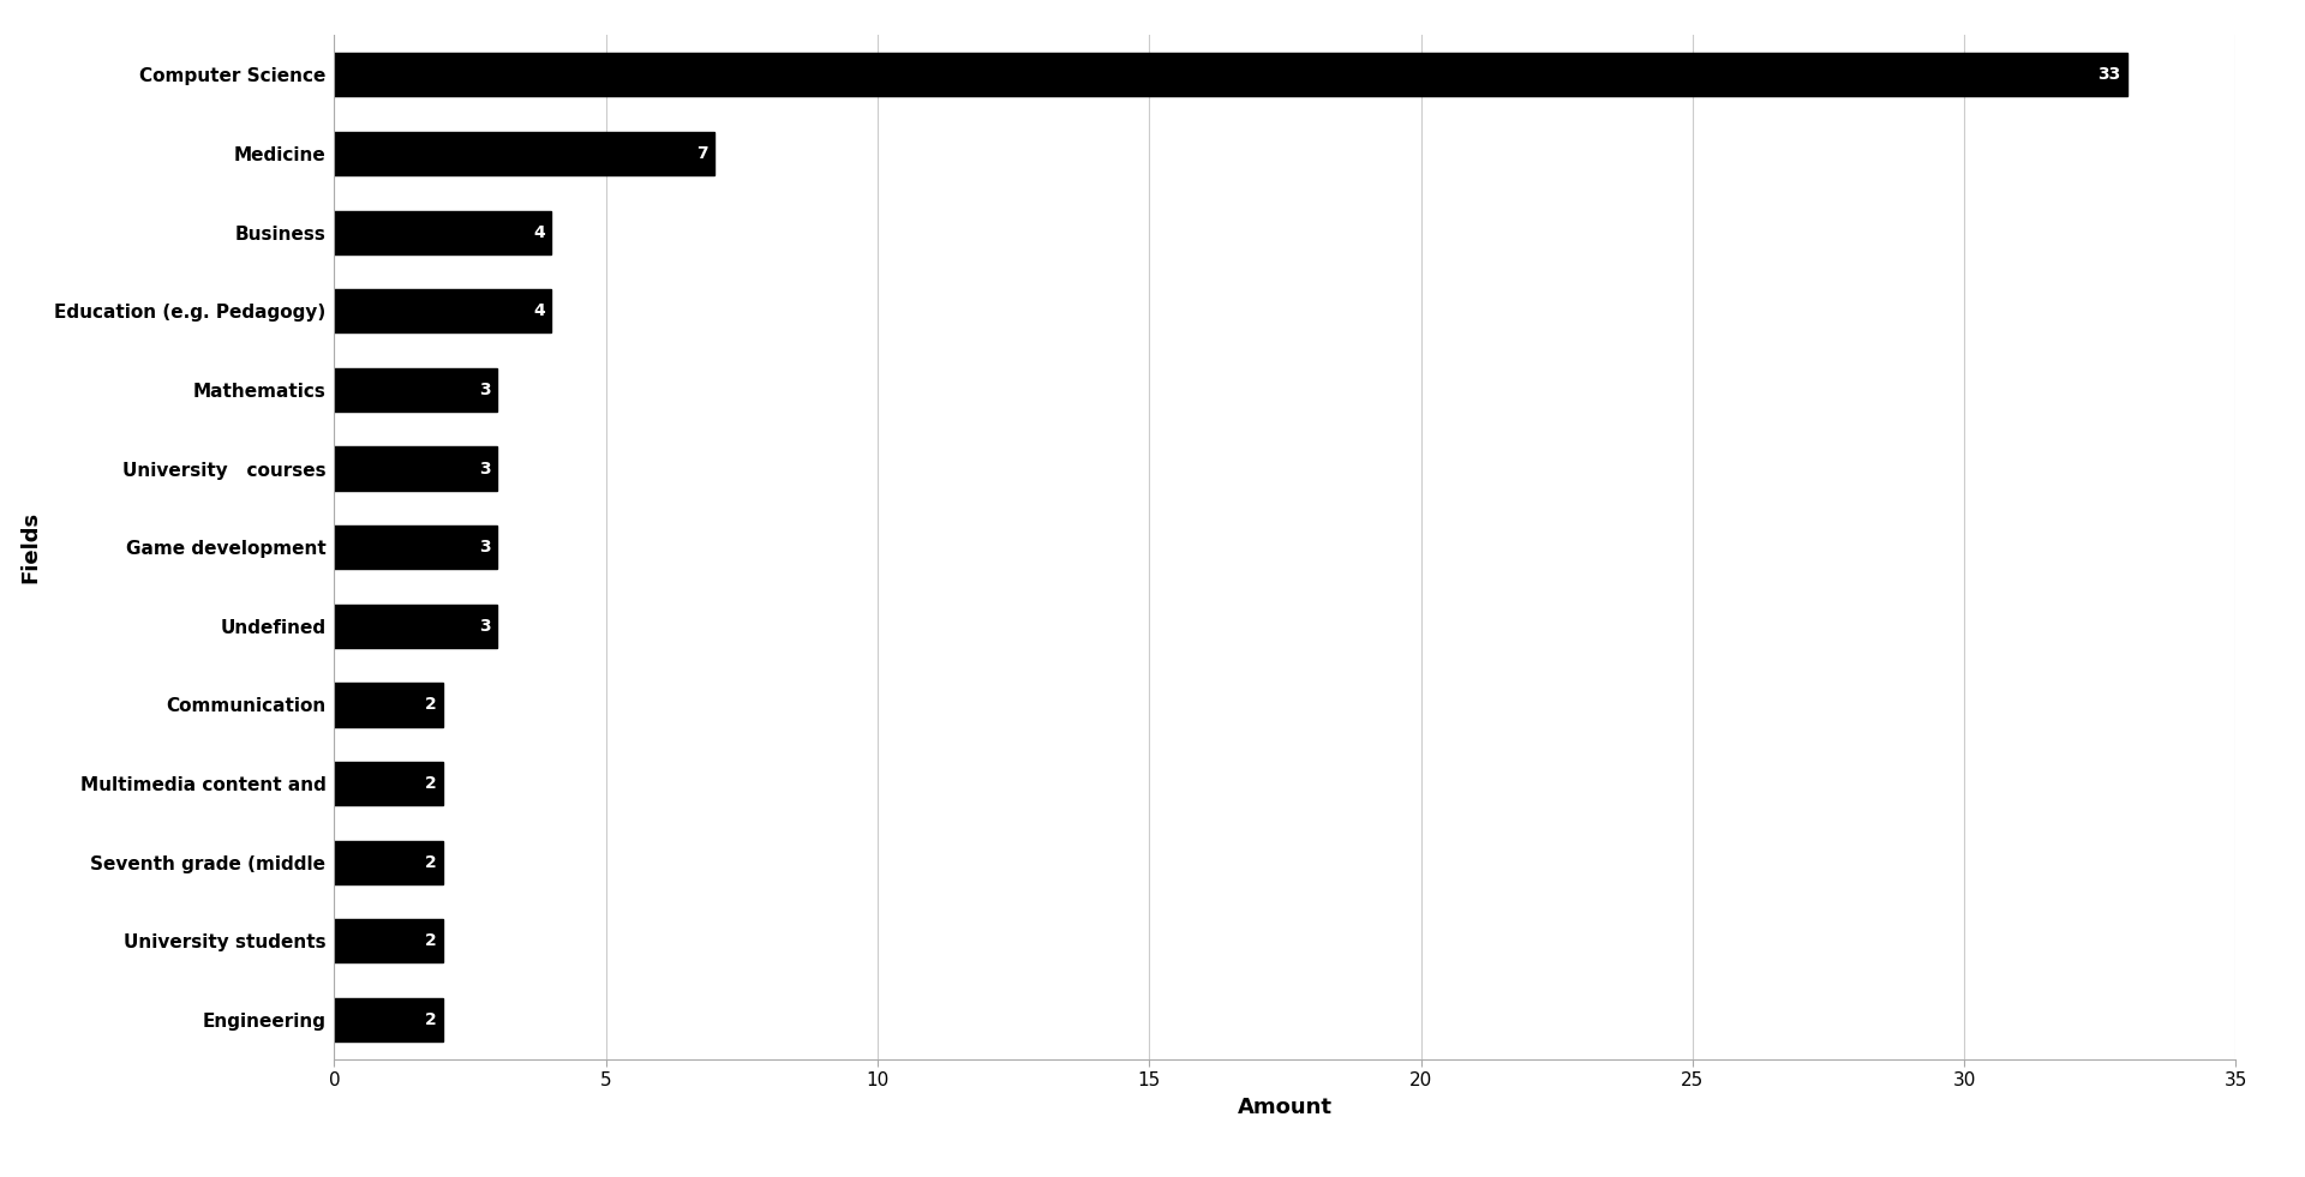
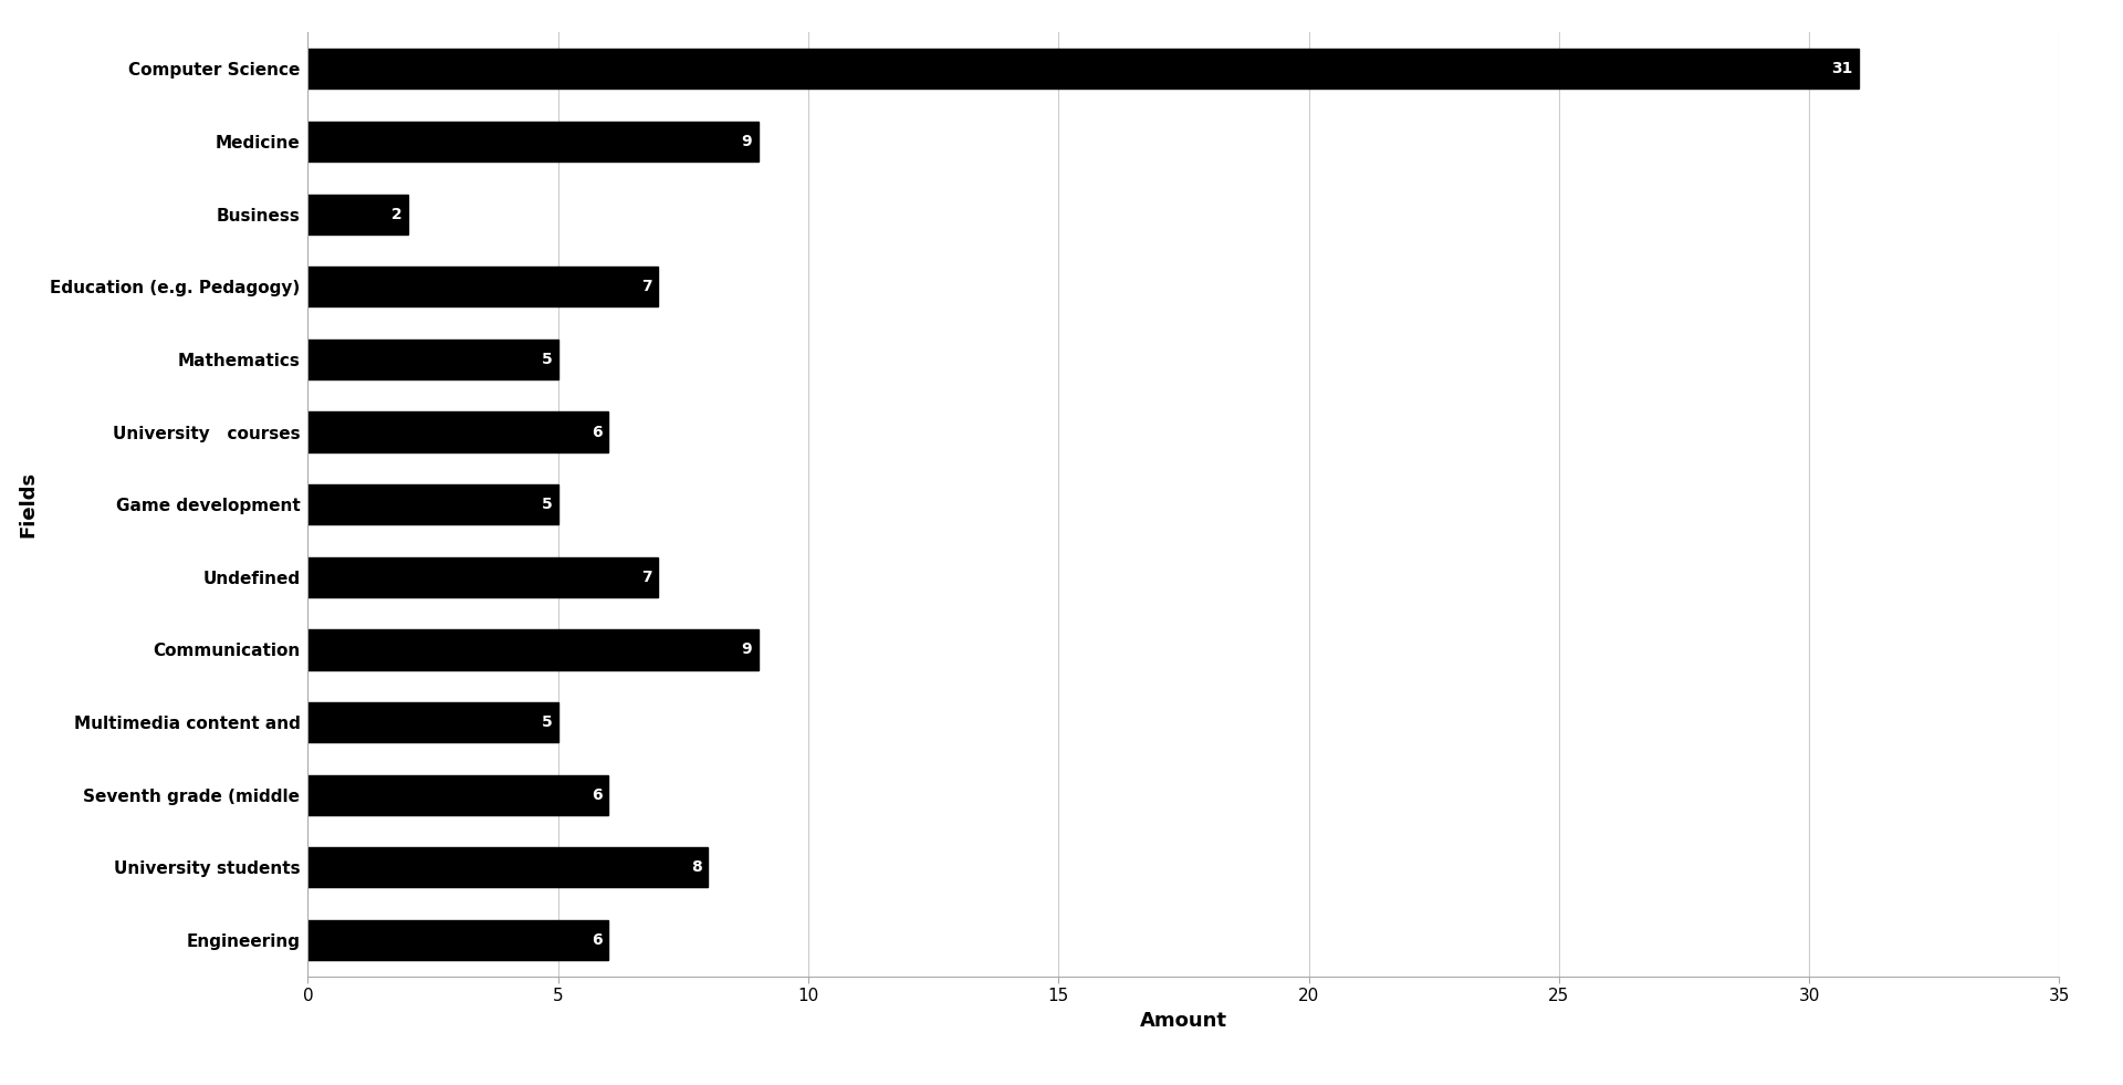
Computer Science: 33 -> 31
Medicine: 7 -> 9
Business: 4 -> 2
Education (e.g. Pedagogy): 4 -> 7
Mathematics: 3 -> 5
University courses: 3 -> 6
Game development: 3 -> 5
Undefined: 3 -> 7
Communication: 2 -> 9
Multimedia content and: 2 -> 5
Seventh grade (middle: 2 -> 6
University students: 2 -> 8
Engineering: 2 -> 6
